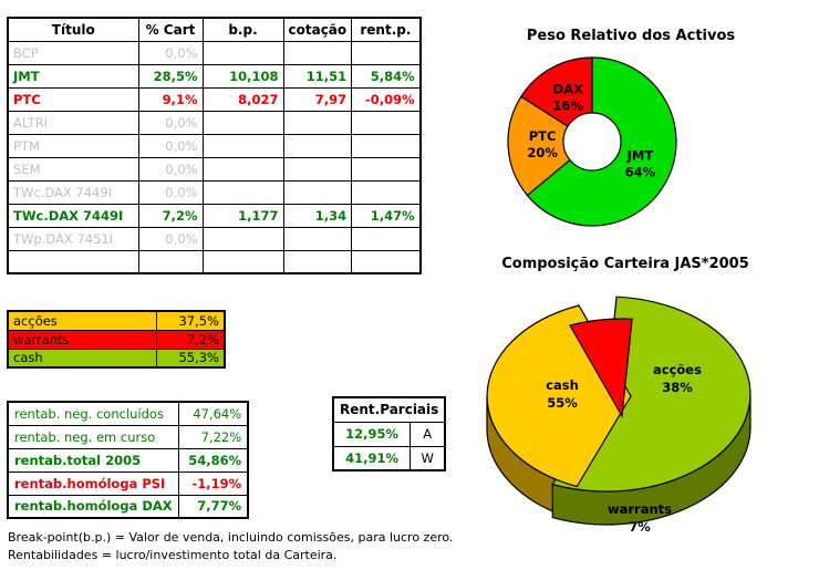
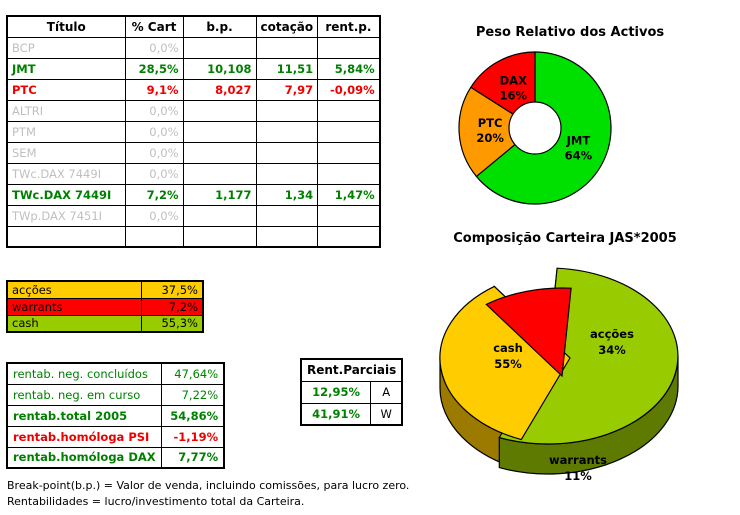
Composição Carteira JAS*2005/acções: 38% -> 34%
Composição Carteira JAS*2005/warrants: 7% -> 11%
